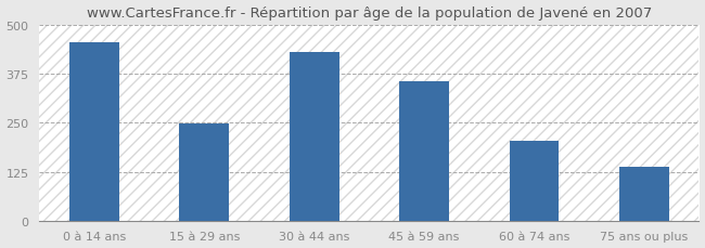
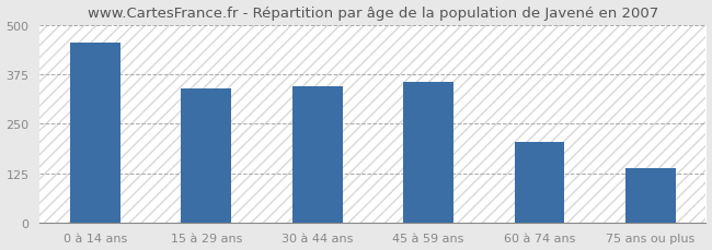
15 à 29 ans: 248 -> 340
30 à 44 ans: 430 -> 345
